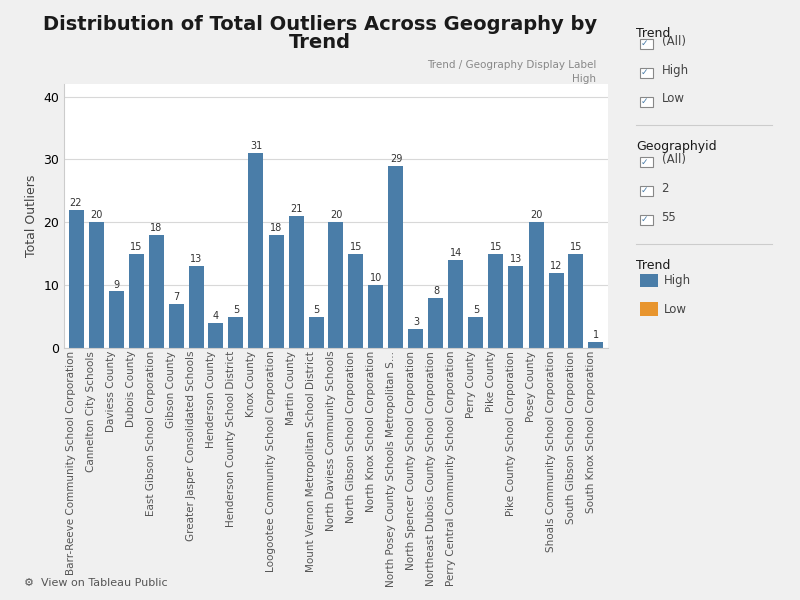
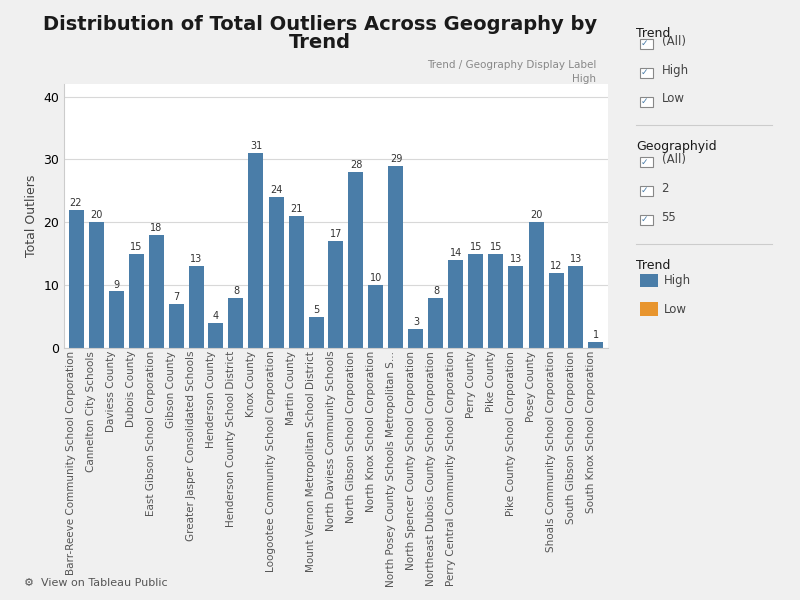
Henderson County School District: 5 -> 8
Loogootee Community School Corporation: 18 -> 24
North Daviess Community Schools: 20 -> 17
North Gibson School Corporation: 15 -> 28
Perry County: 5 -> 15
South Gibson School Corporation: 15 -> 13
